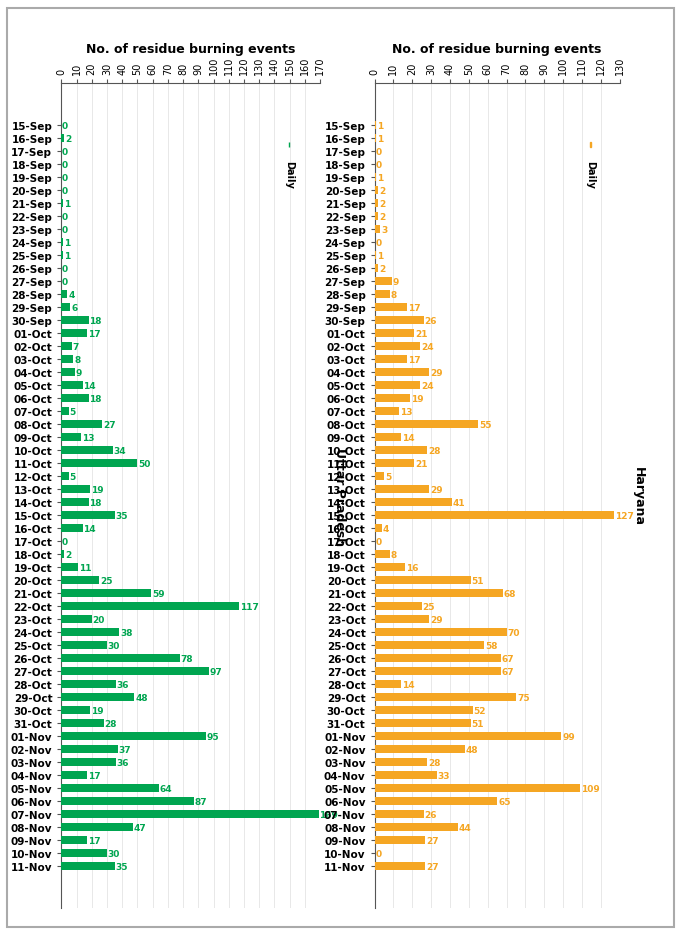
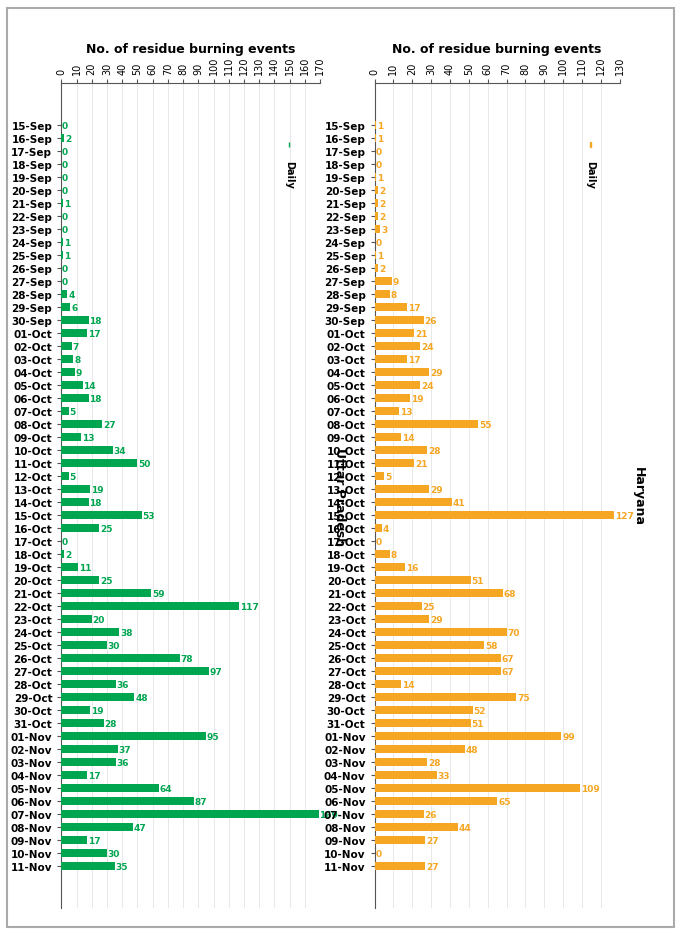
15-Oct: 35 -> 53
16-Oct: 14 -> 25
